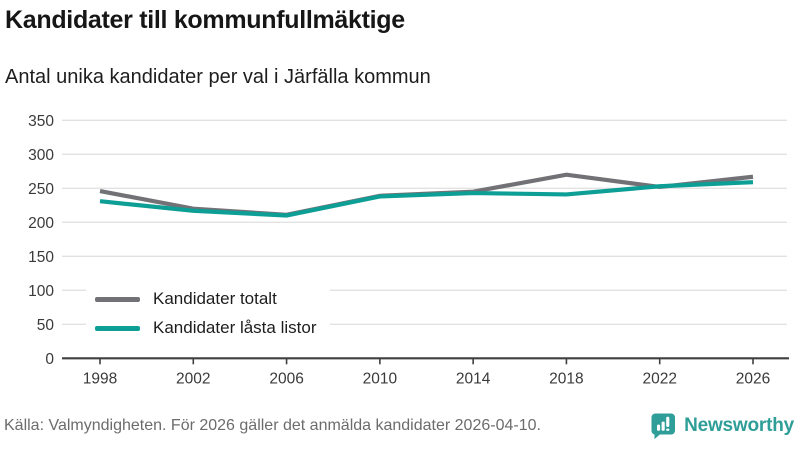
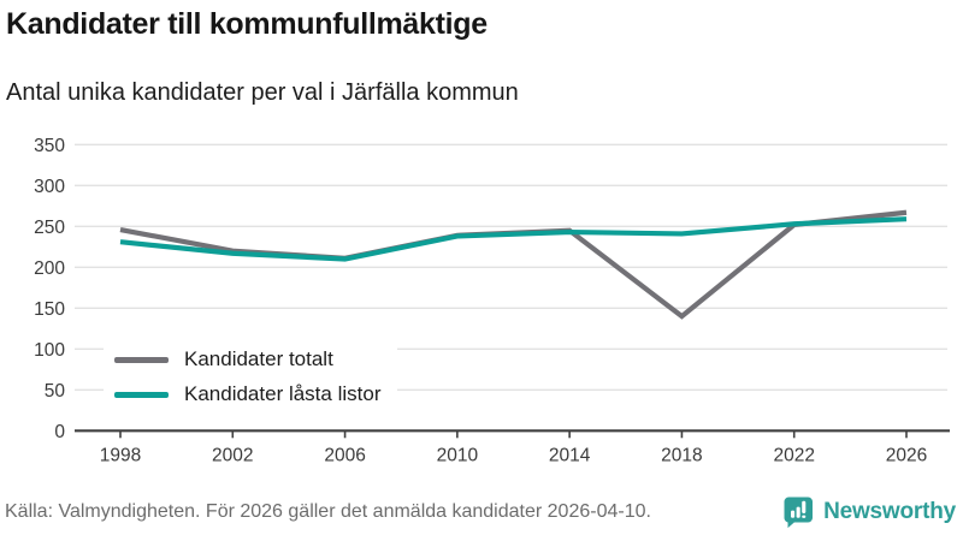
Kandidater totalt/2018: 270 -> 140
